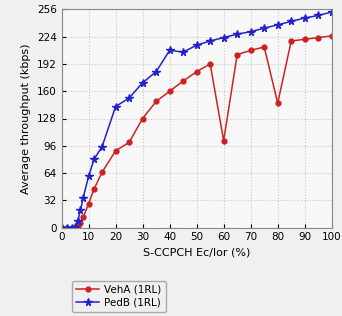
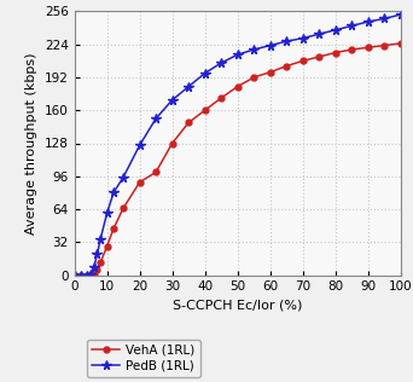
PedB (1RL)/20: 142 -> 126
PedB (1RL)/40: 208 -> 196
VehA (1RL)/60: 102 -> 197
VehA (1RL)/80: 146 -> 216
